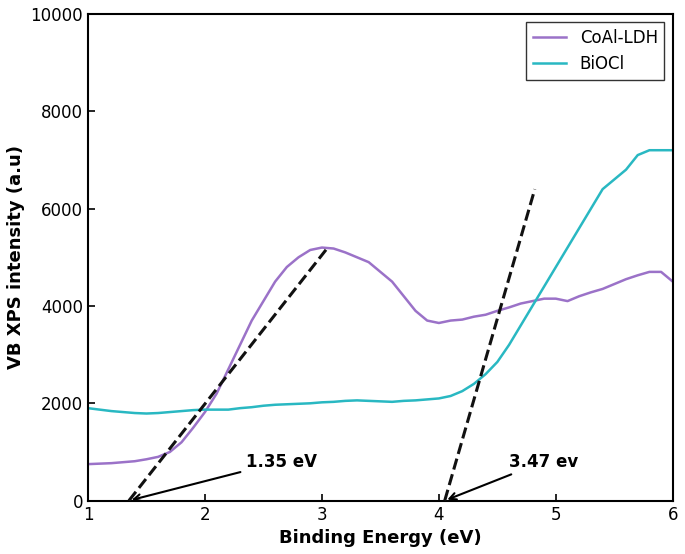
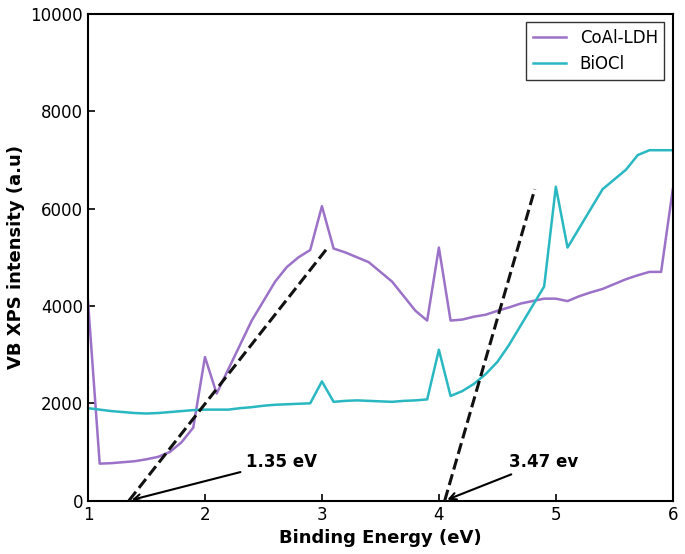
CoAl-LDH/1: 750 -> 4100
CoAl-LDH/2: 1820 -> 2950
CoAl-LDH/3: 5200 -> 6050
BiOCl/3: 2020 -> 2450
CoAl-LDH/4: 3650 -> 5200
BiOCl/4: 2100 -> 3100
BiOCl/5: 4800 -> 6450
CoAl-LDH/6: 4500 -> 6400
